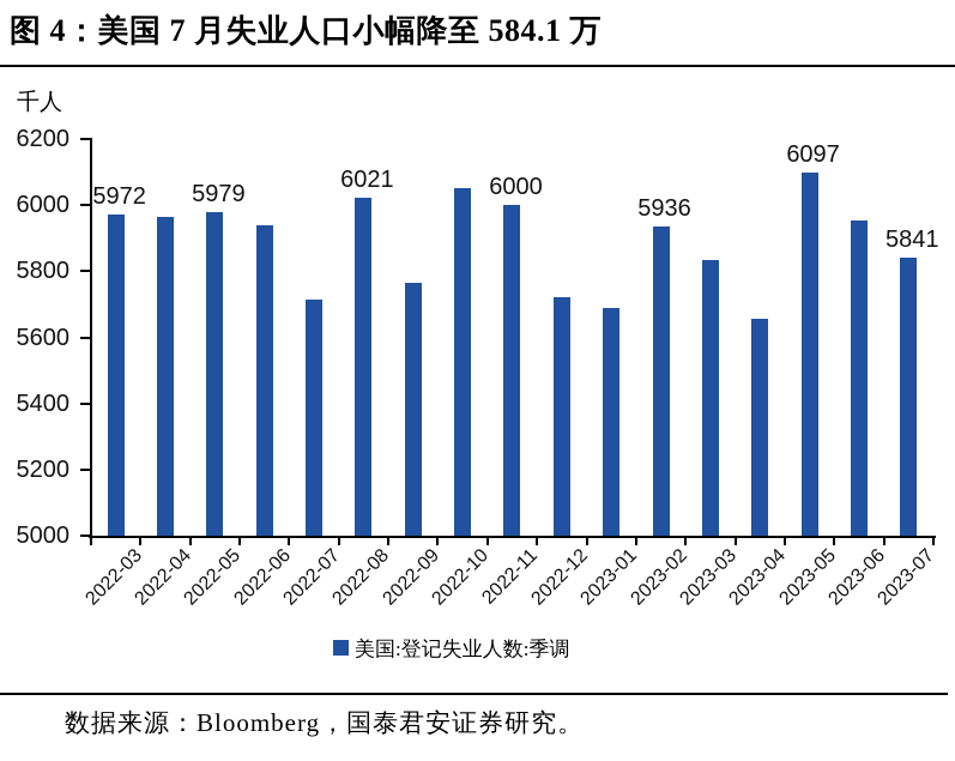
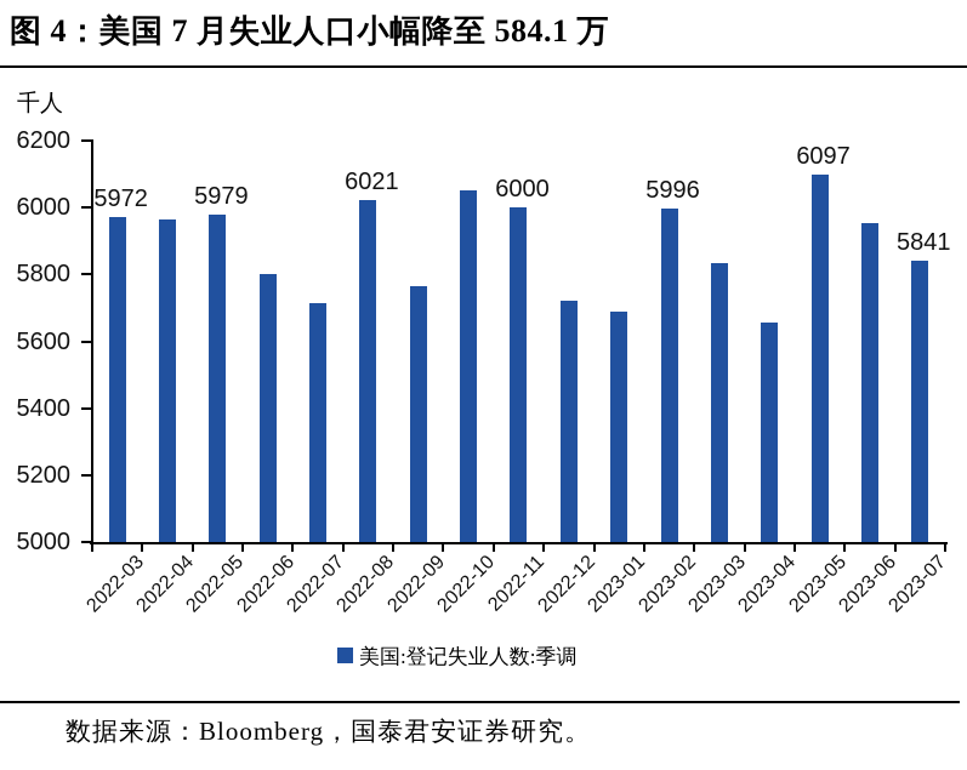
2022-06: 5940 -> 5800
2023-02: 5936 -> 5996
